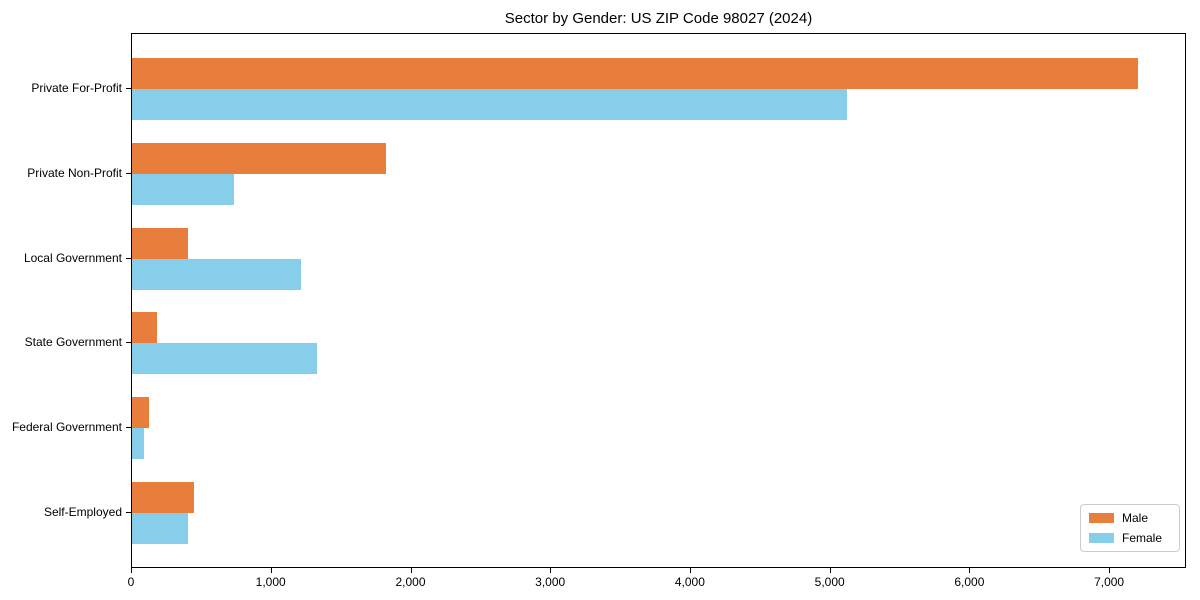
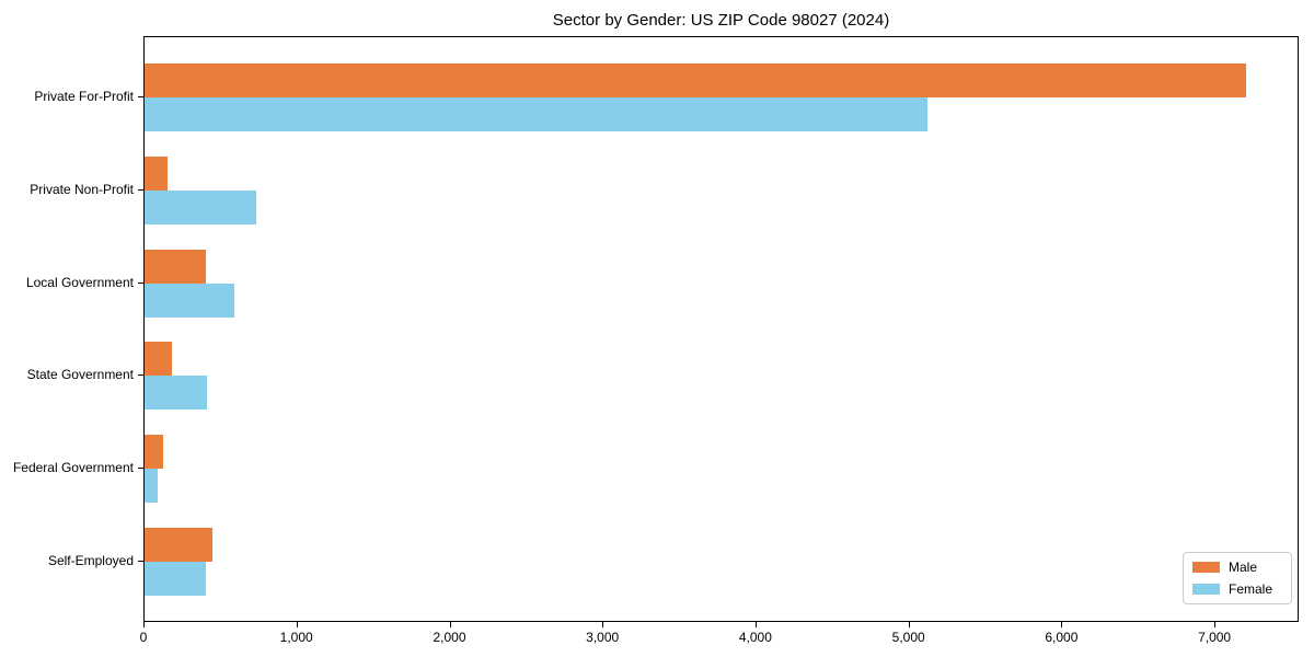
Male/Private Non-Profit: 1820 -> 150
Female/Local Government: 1210 -> 590
Female/State Government: 1320 -> 410
